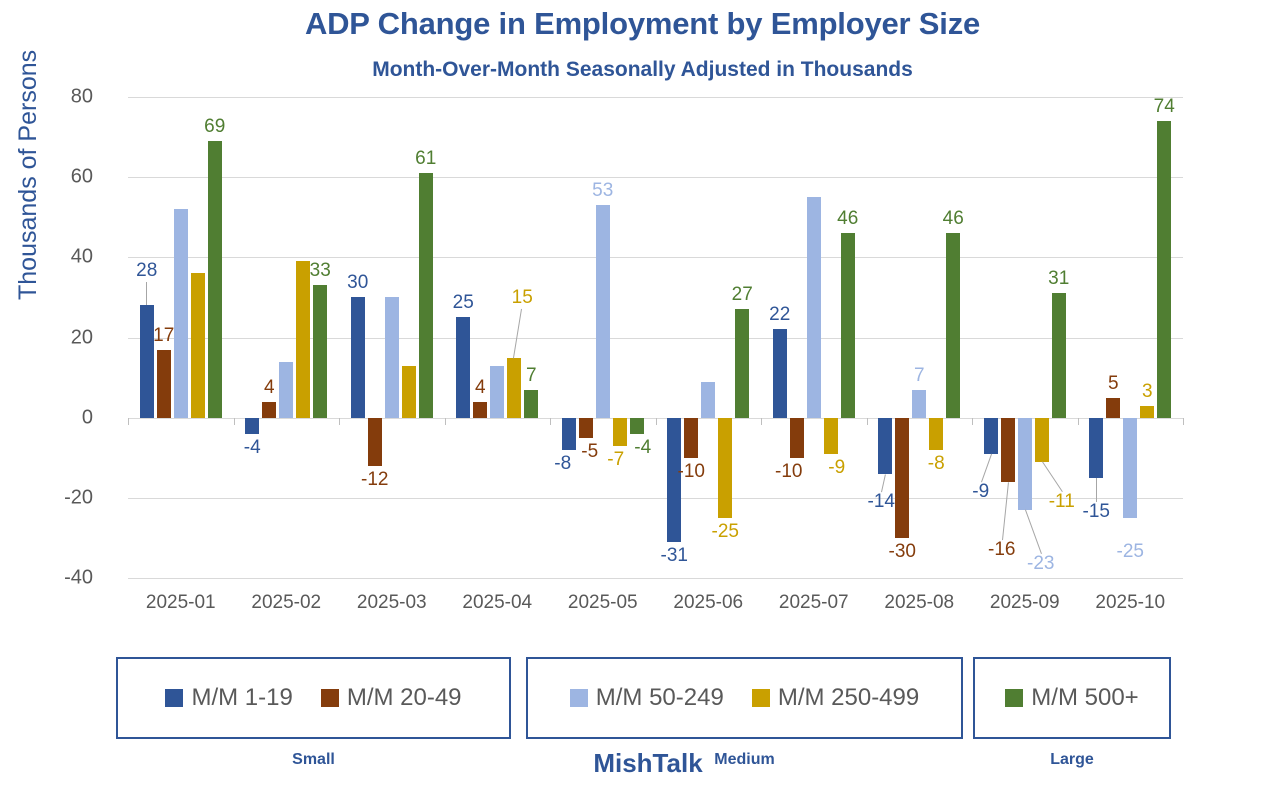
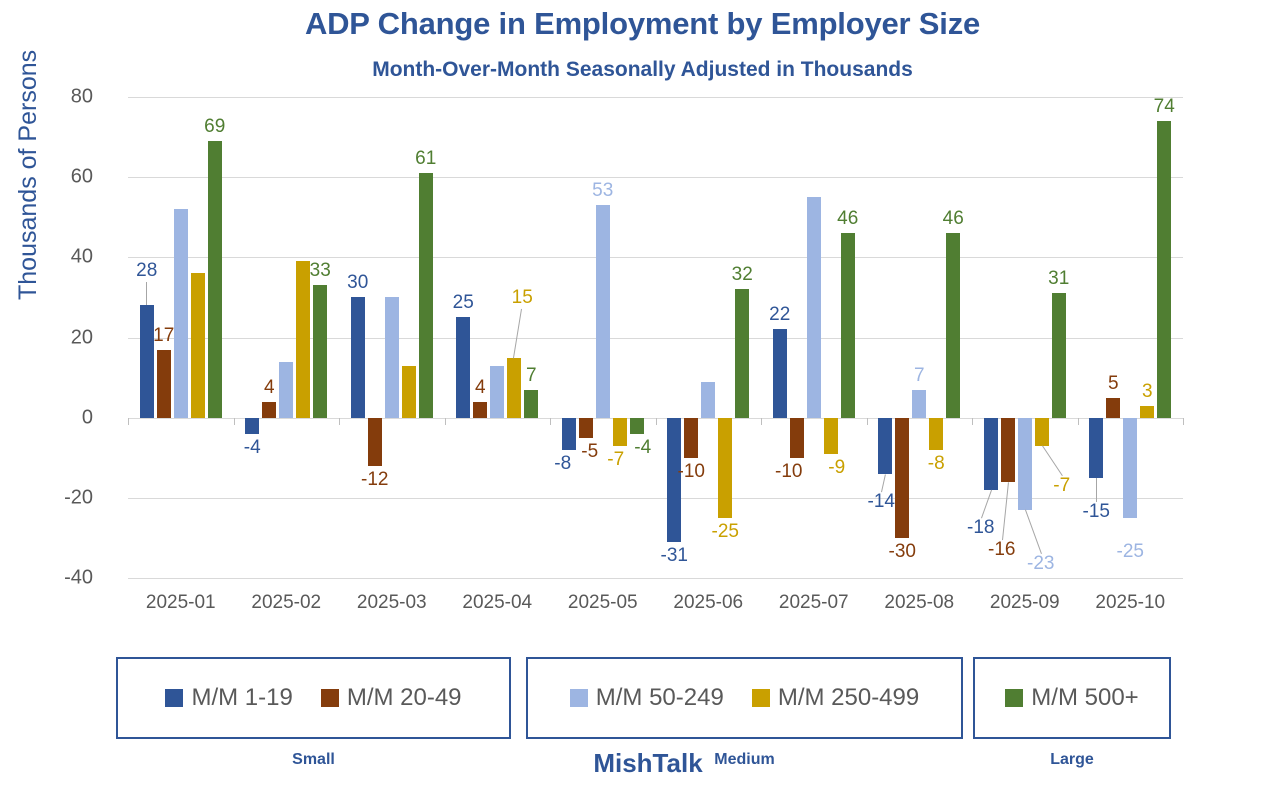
M/M 500+/2025-06: 27 -> 32
M/M 1-19/2025-09: -9 -> -18
M/M 250-499/2025-09: -11 -> -7
